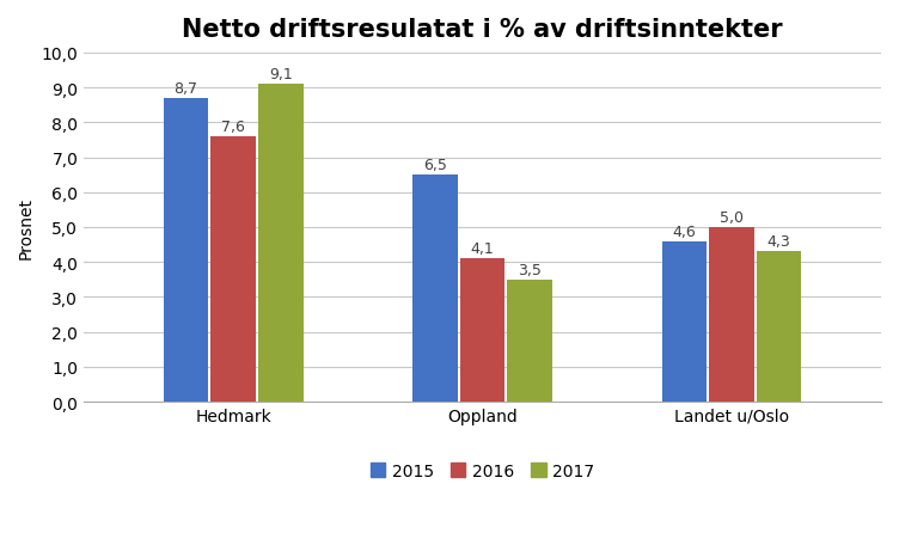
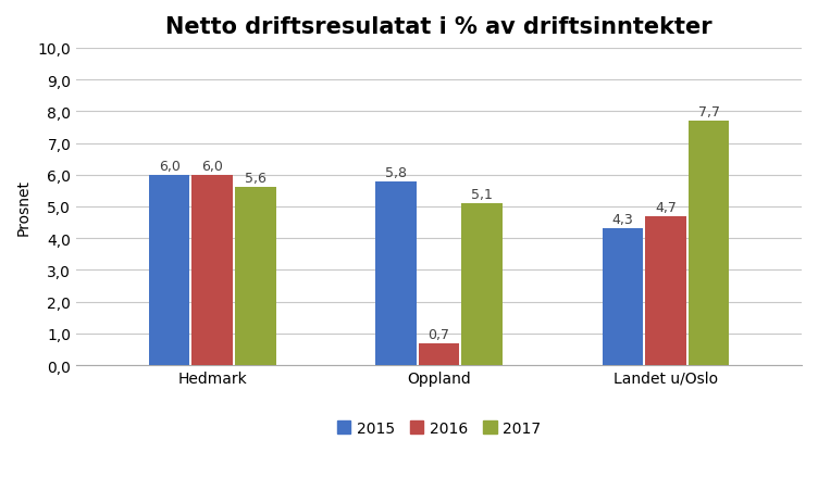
2015/Hedmark: 8,7 -> 6,0
2016/Hedmark: 7,6 -> 6,0
2017/Hedmark: 9,1 -> 5,6
2015/Oppland: 6,5 -> 5,8
2016/Oppland: 4,1 -> 0,7
2017/Oppland: 3,5 -> 5,1
2015/Landet u/Oslo: 4,6 -> 4,3
2016/Landet u/Oslo: 5,0 -> 4,7
2017/Landet u/Oslo: 4,3 -> 7,7
